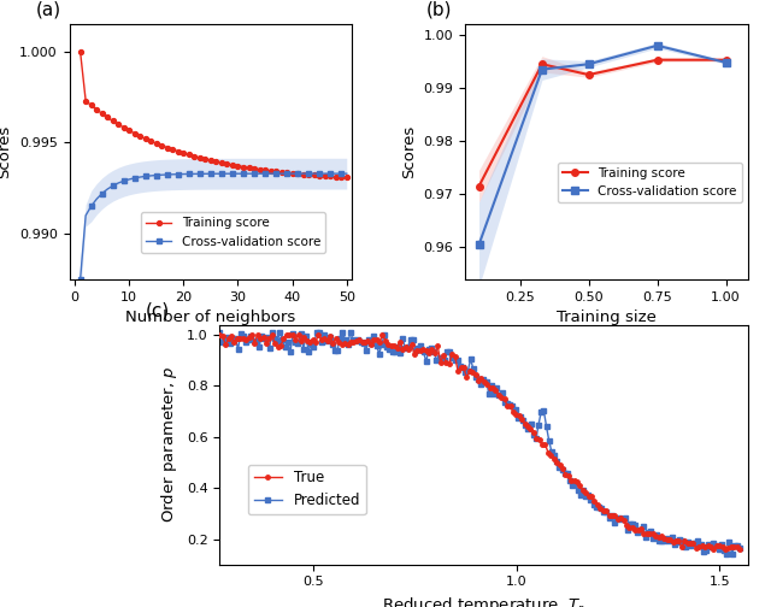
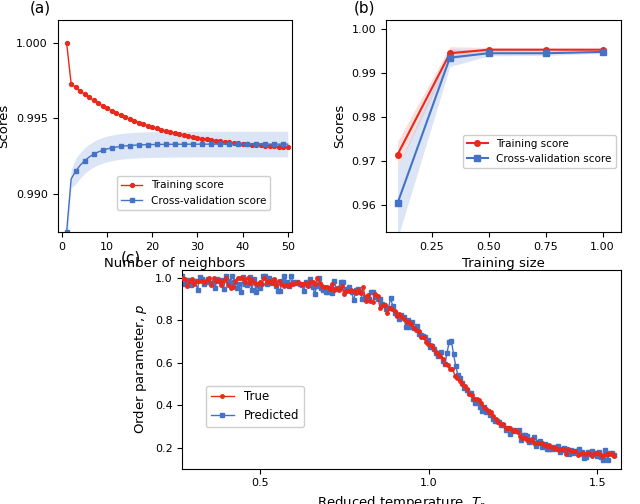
Training score/0.50: 0.9925 -> 0.9953
Cross-validation score/0.75: 0.9980 -> 0.9945
